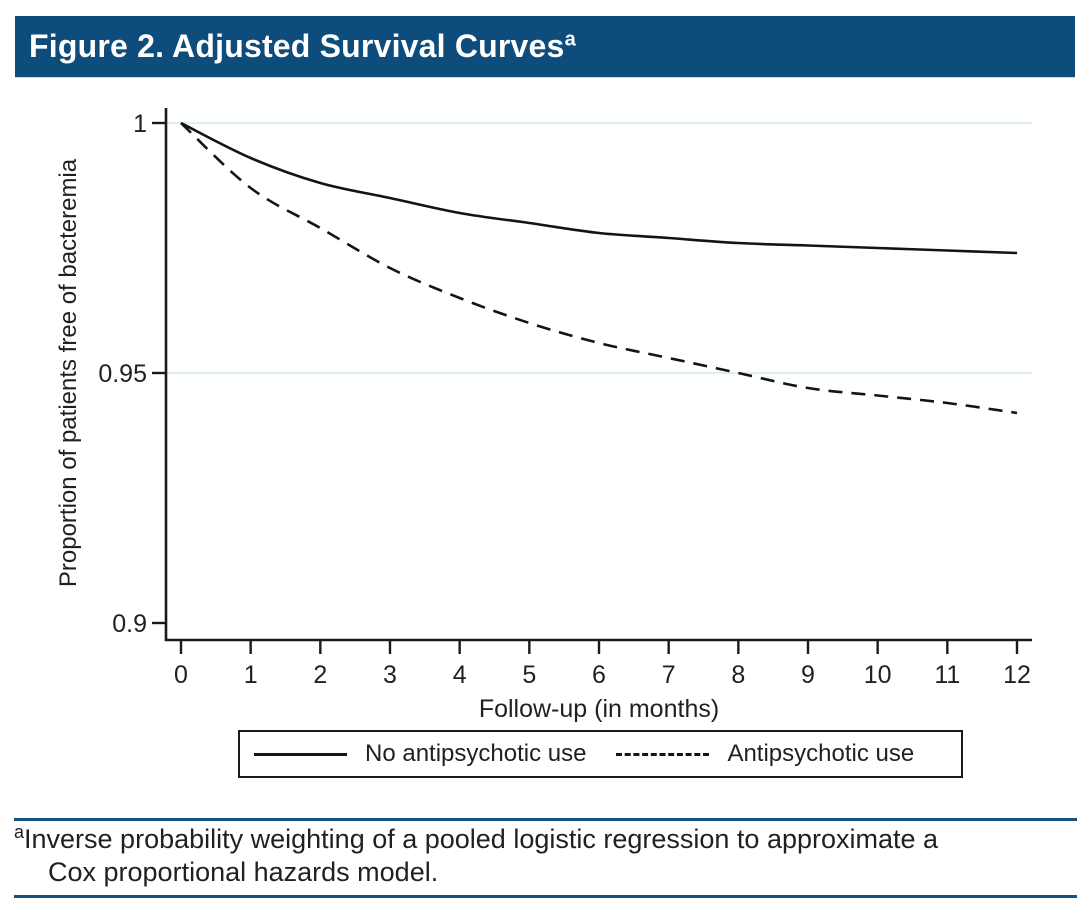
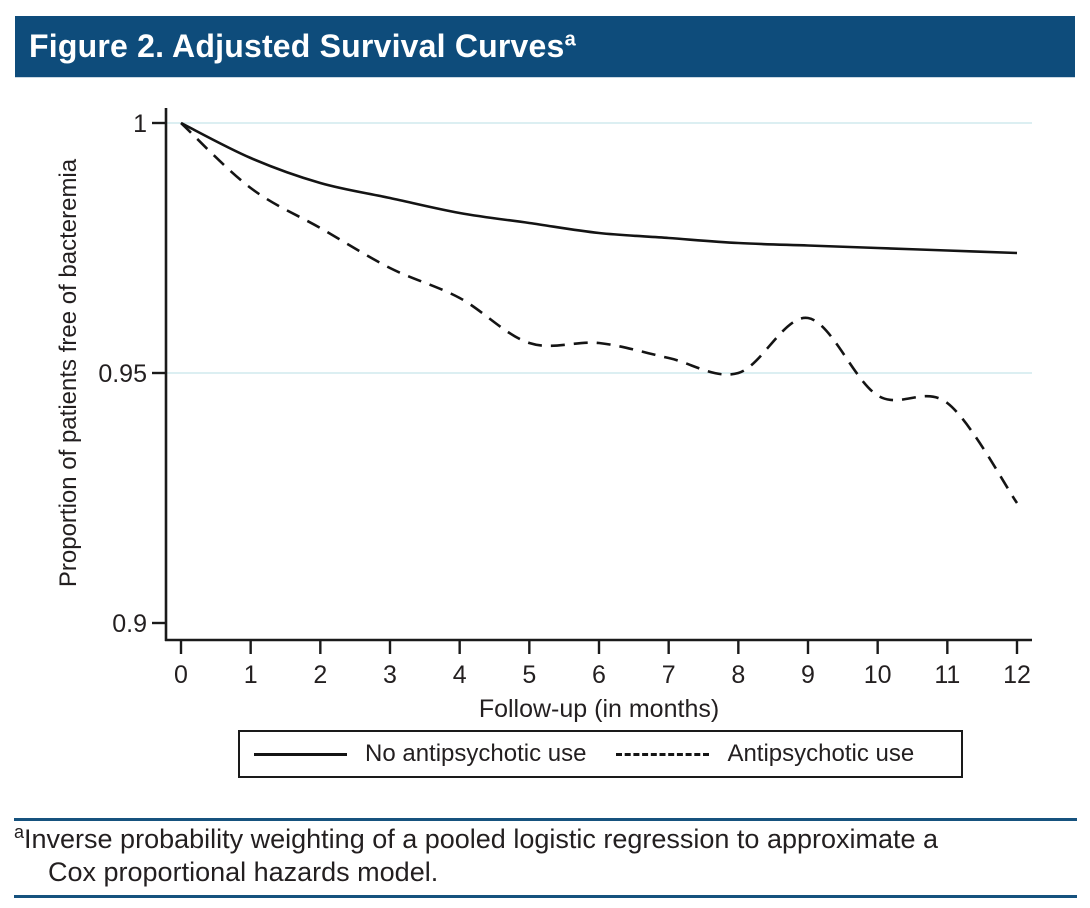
Antipsychotic use/5: 0.960 -> 0.956
Antipsychotic use/9: 0.947 -> 0.961
Antipsychotic use/12: 0.942 -> 0.924
